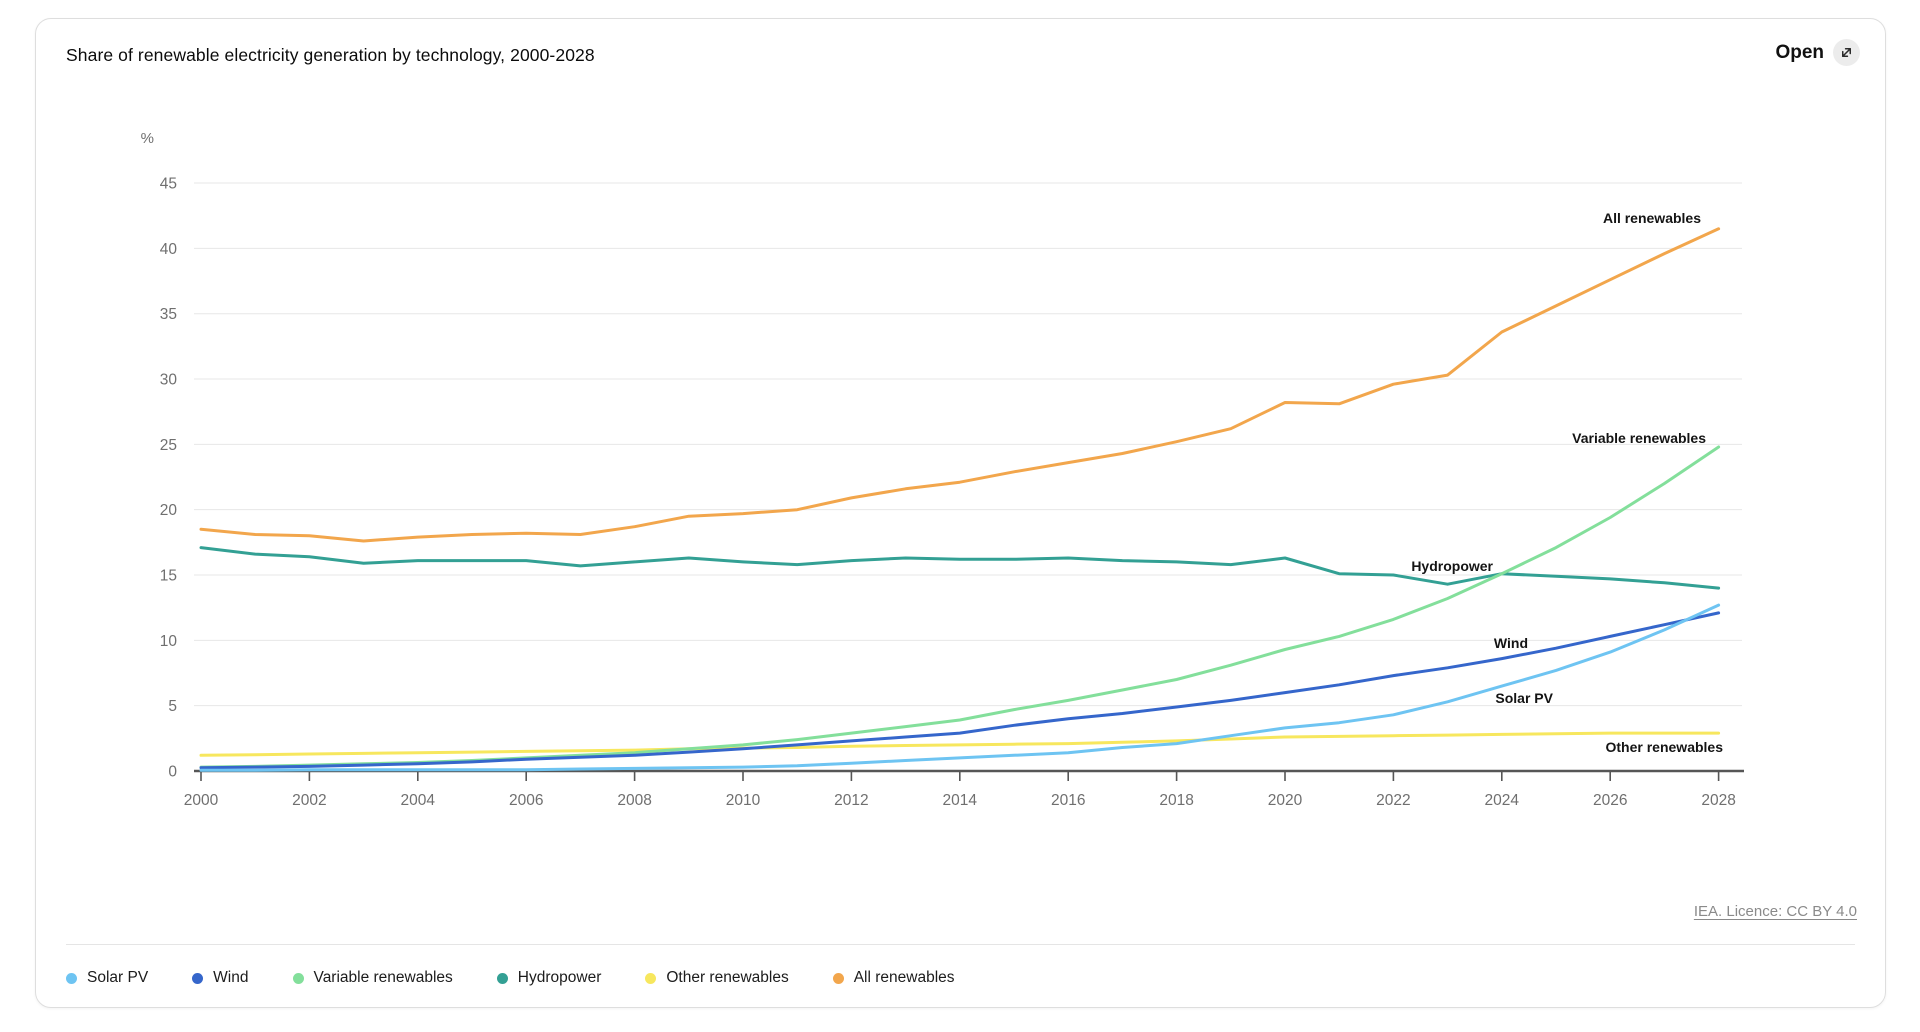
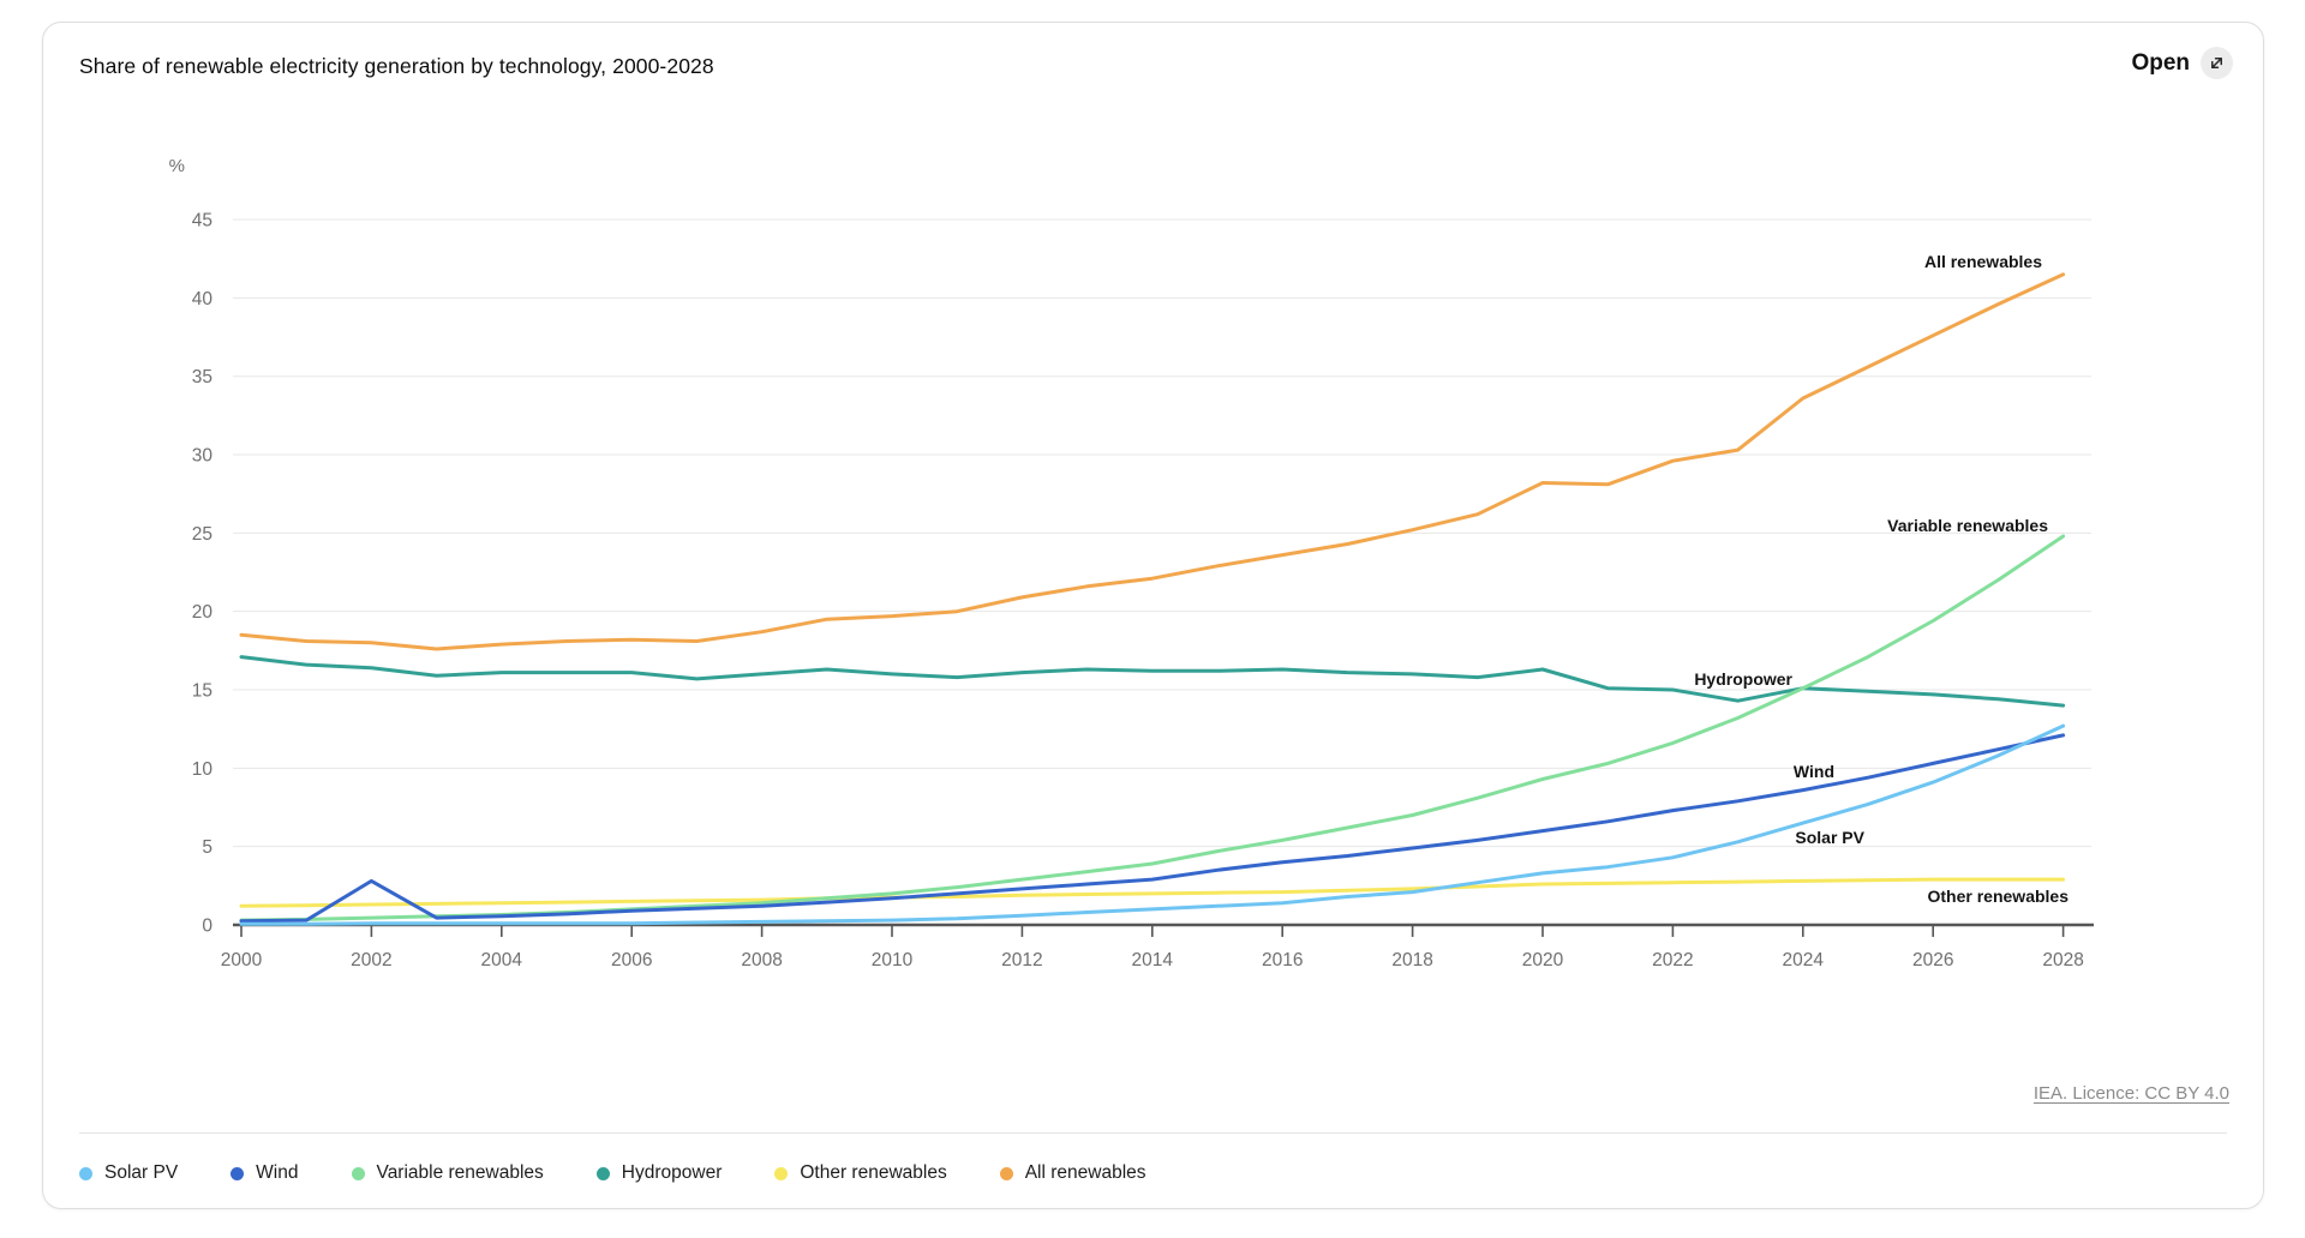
Wind/2002: 0.3 -> 2.8
